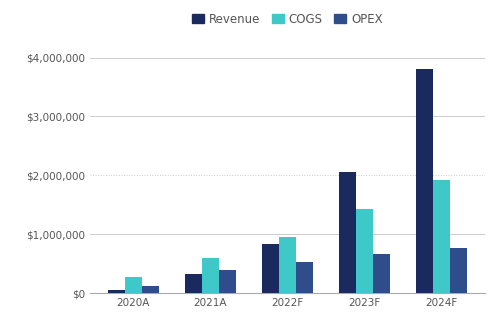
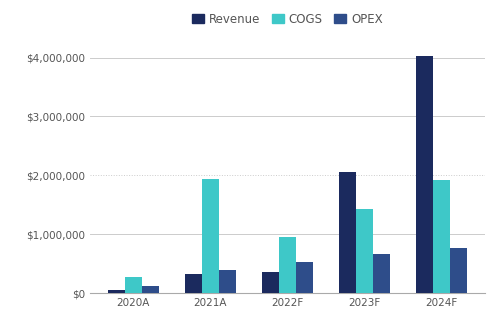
COGS/2021A: $590,000 -> $1,940,000
Revenue/2022F: $830,000 -> $360,000
Revenue/2024F: $3,800,000 -> $4,020,000
